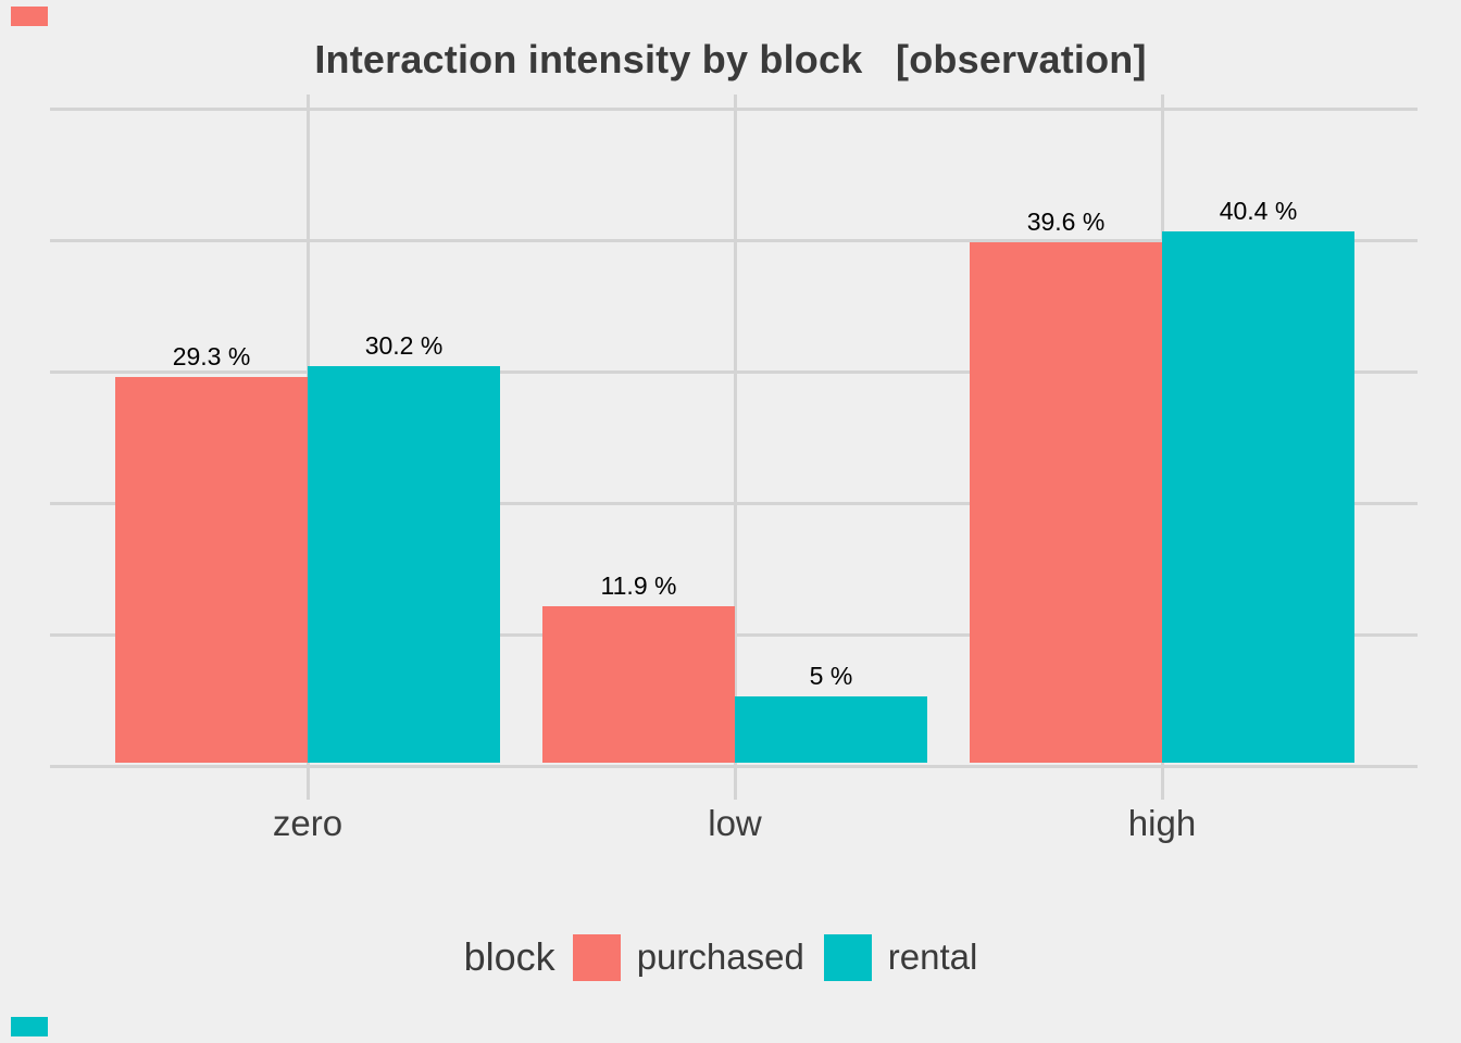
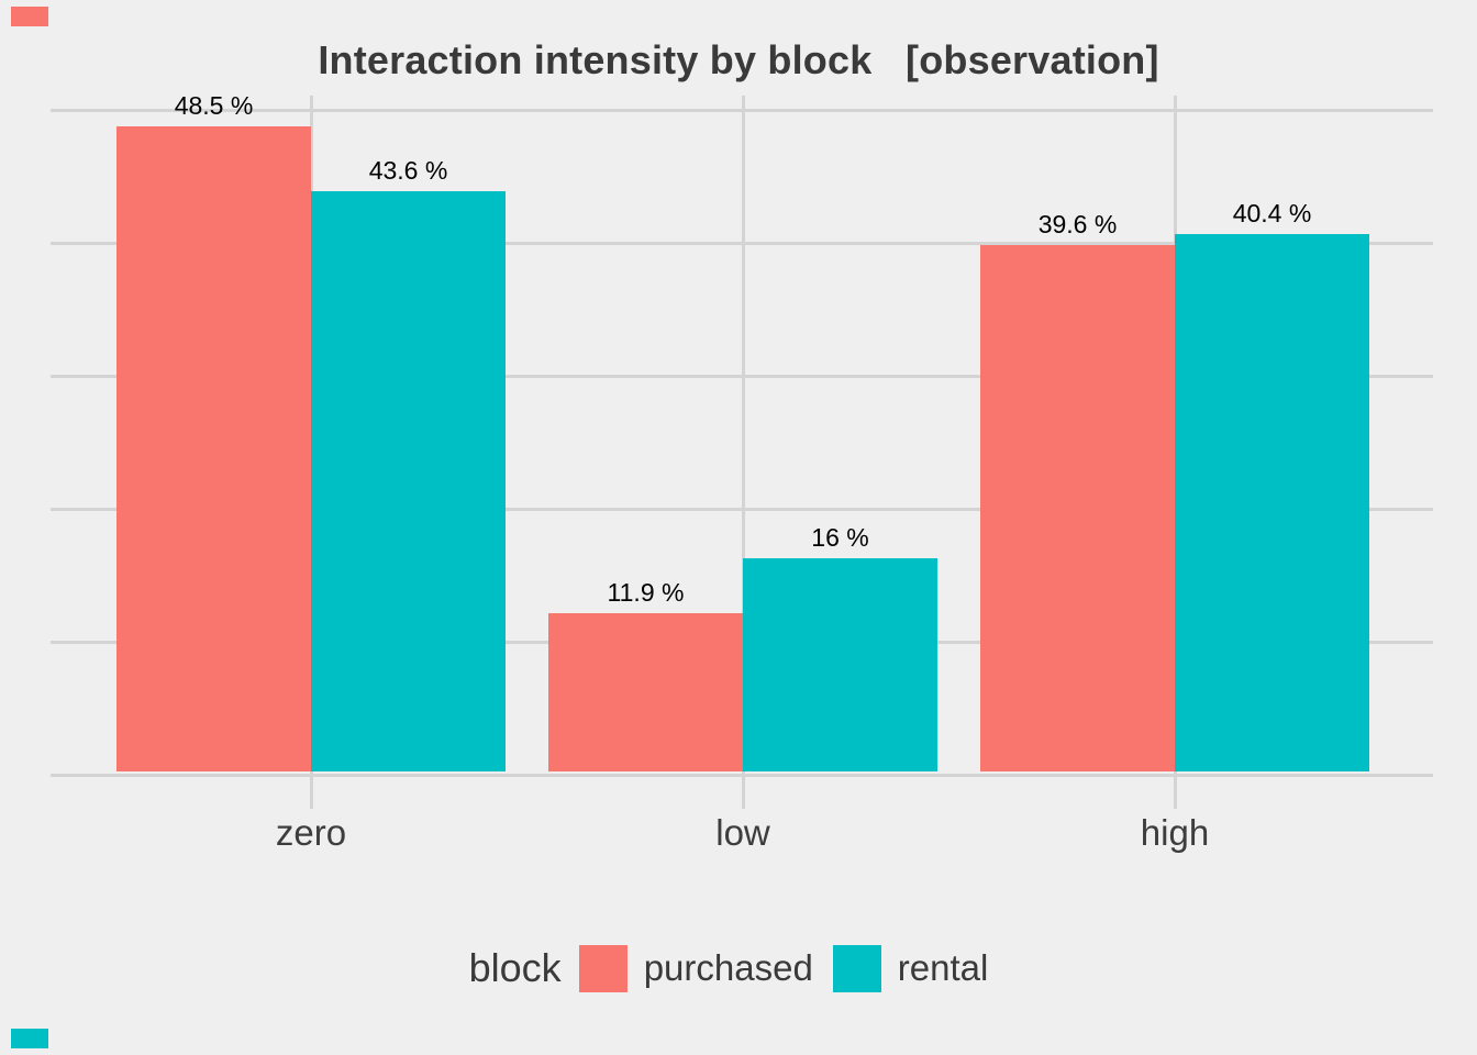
purchased/zero: 29.3 -> 48.5
rental/zero: 30.2 -> 43.6
rental/low: 5 -> 16
